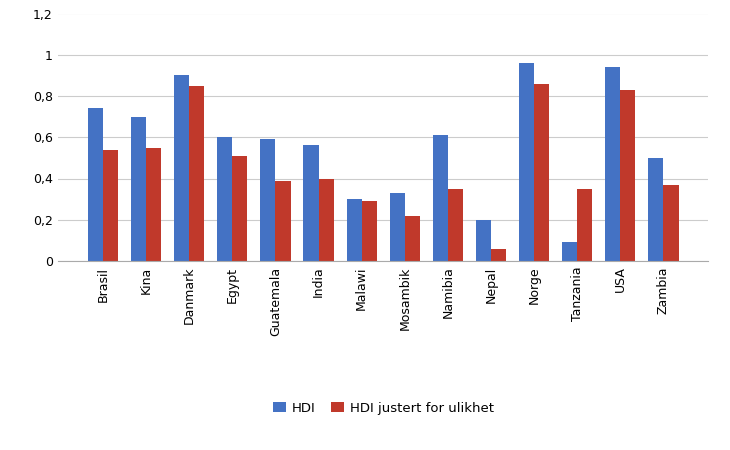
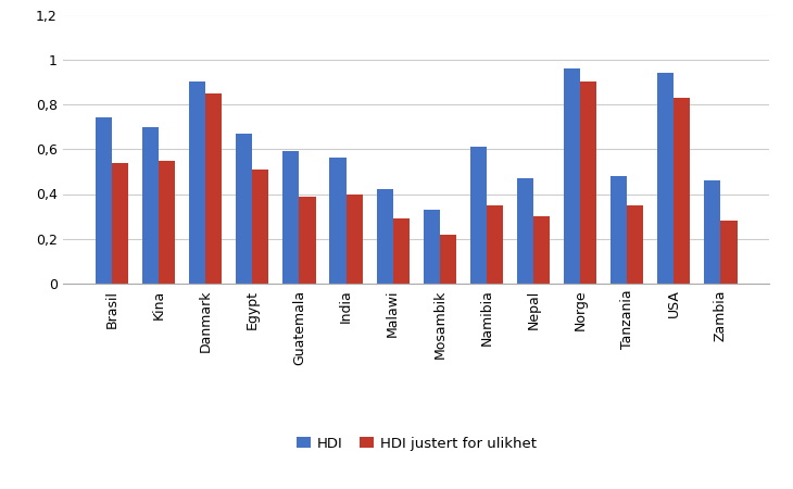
HDI/Egypt: 0,60 -> 0,67
HDI/Malawi: 0,30 -> 0,42
HDI/Nepal: 0,20 -> 0,47
HDI justert for ulikhet/Nepal: 0,06 -> 0,30
HDI justert for ulikhet/Norge: 0,86 -> 0,90
HDI/Tanzania: 0,09 -> 0,48
HDI/Zambia: 0,50 -> 0,46
HDI justert for ulikhet/Zambia: 0,37 -> 0,28
